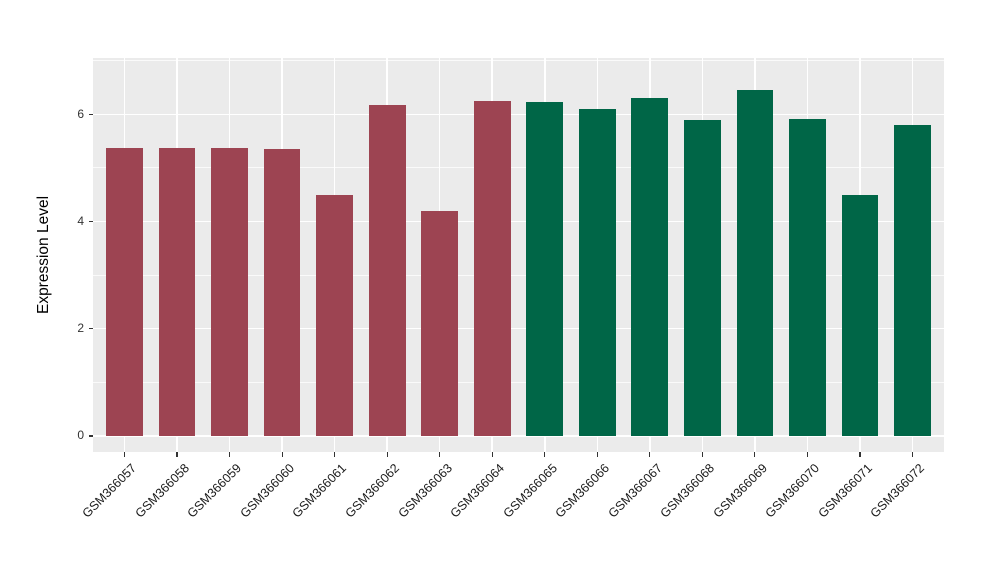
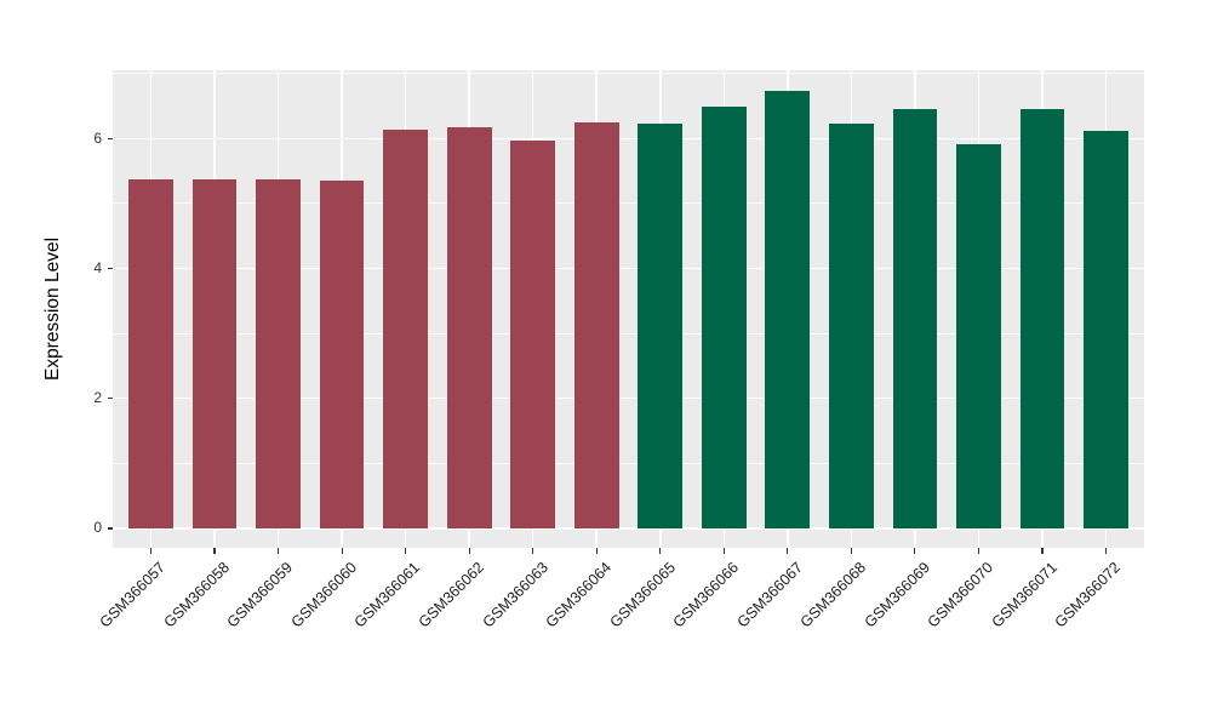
GSM366061: 4.5 -> 6.1
GSM366063: 4.2 -> 6.0
GSM366066: 6.1 -> 6.5
GSM366067: 6.3 -> 6.7
GSM366068: 5.9 -> 6.2
GSM366071: 4.5 -> 6.5
GSM366072: 5.8 -> 6.1
